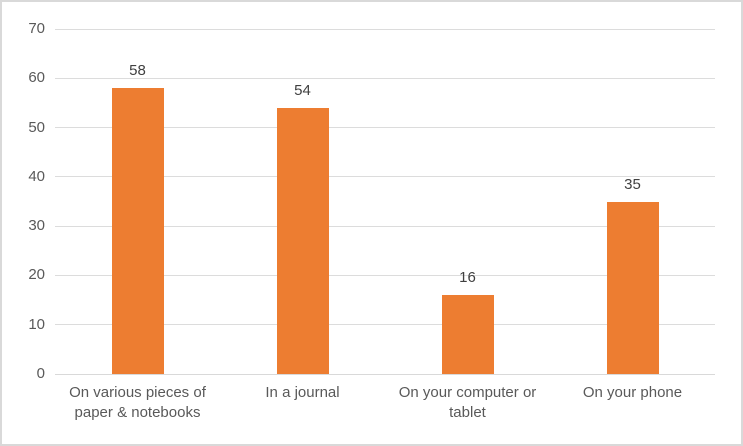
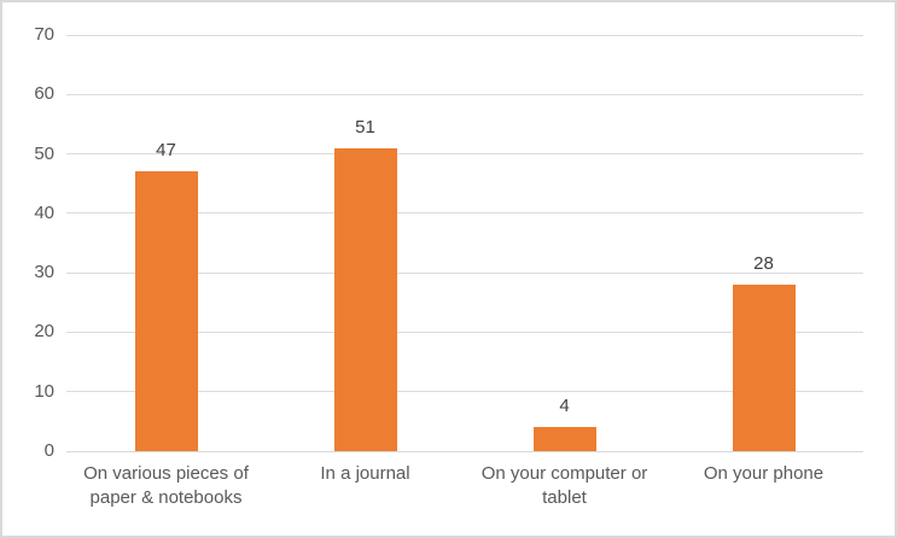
On various pieces of paper & notebooks: 58 -> 47
In a journal: 54 -> 51
On your computer or tablet: 16 -> 4
On your phone: 35 -> 28
